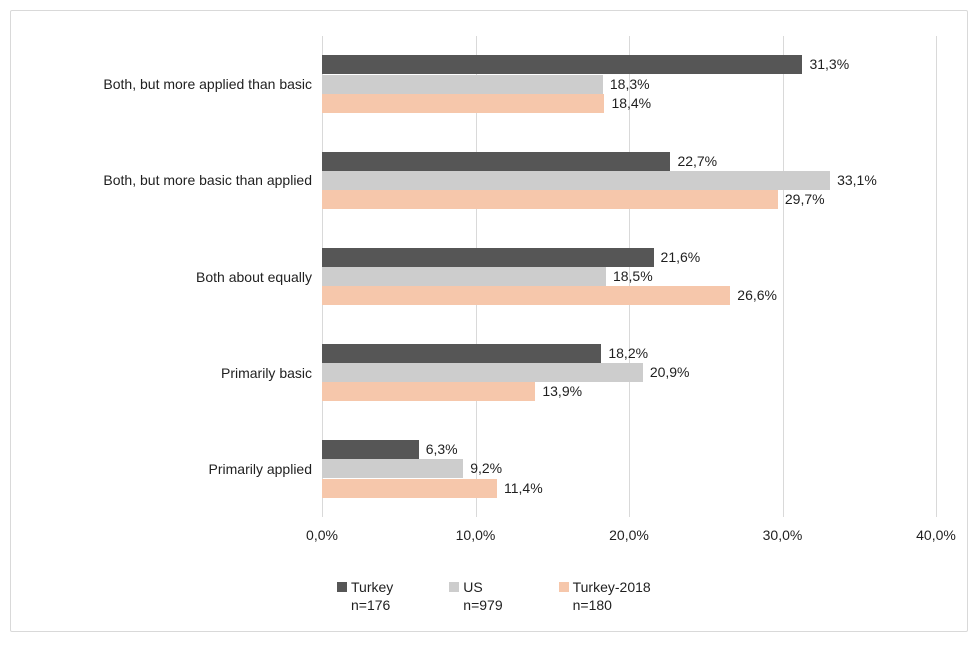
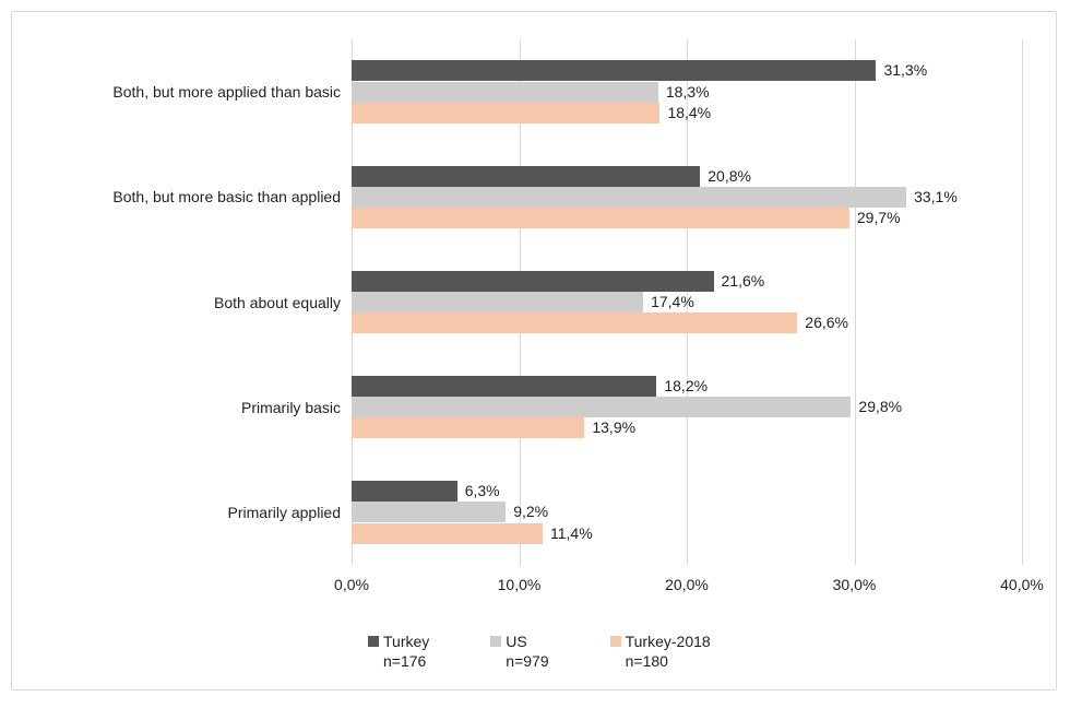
Turkey/Both, but more basic than applied: 22,7% -> 20,8%
US/Both about equally: 18,5% -> 17,4%
US/Primarily basic: 20,9% -> 29,8%
